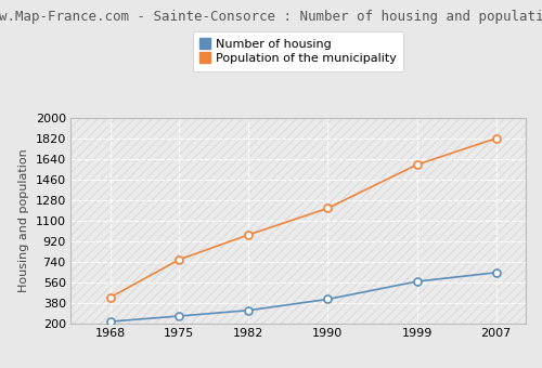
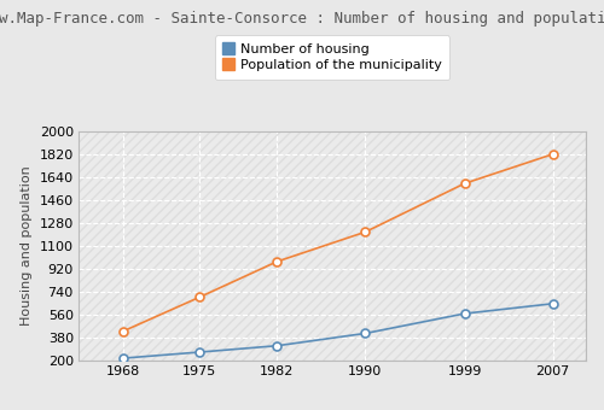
Population of the municipality/1975: 760 -> 700
